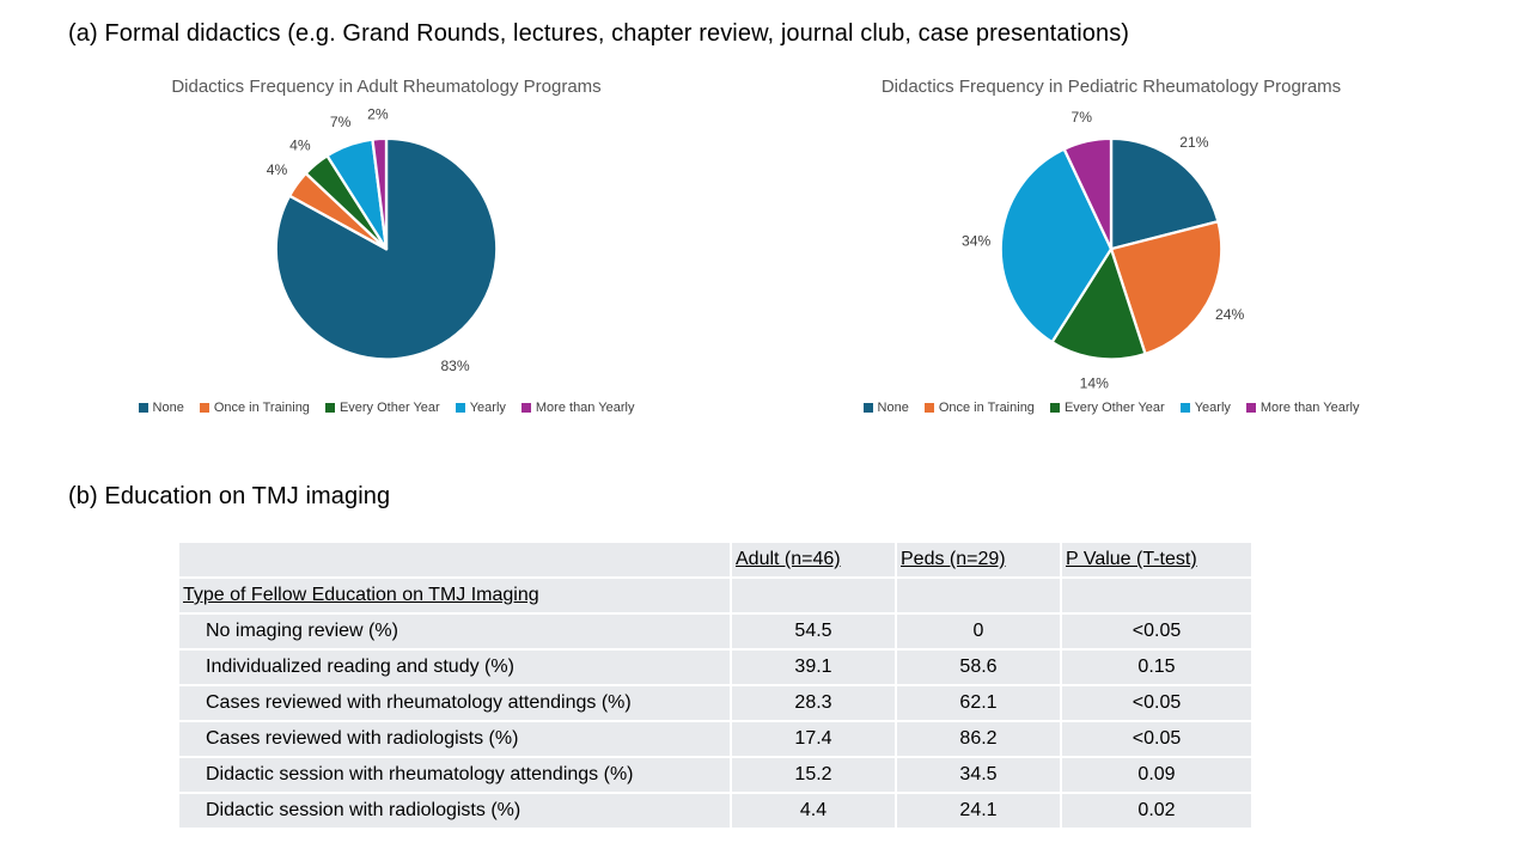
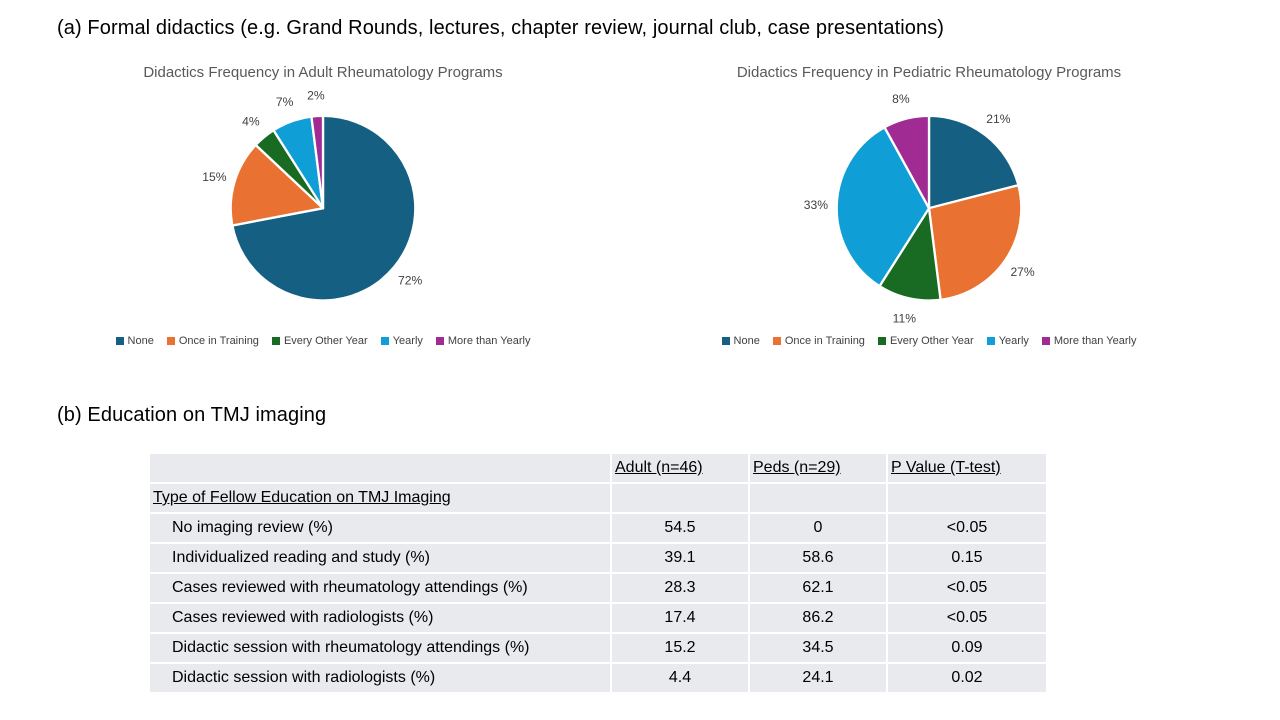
Didactics Frequency in Adult Rheumatology Programs/None: 83% -> 72%
Didactics Frequency in Adult Rheumatology Programs/Once in Training: 4% -> 15%
Didactics Frequency in Pediatric Rheumatology Programs/Once in Training: 24% -> 27%
Didactics Frequency in Pediatric Rheumatology Programs/Every Other Year: 14% -> 11%
Didactics Frequency in Pediatric Rheumatology Programs/Yearly: 34% -> 33%
Didactics Frequency in Pediatric Rheumatology Programs/More than Yearly: 7% -> 8%
